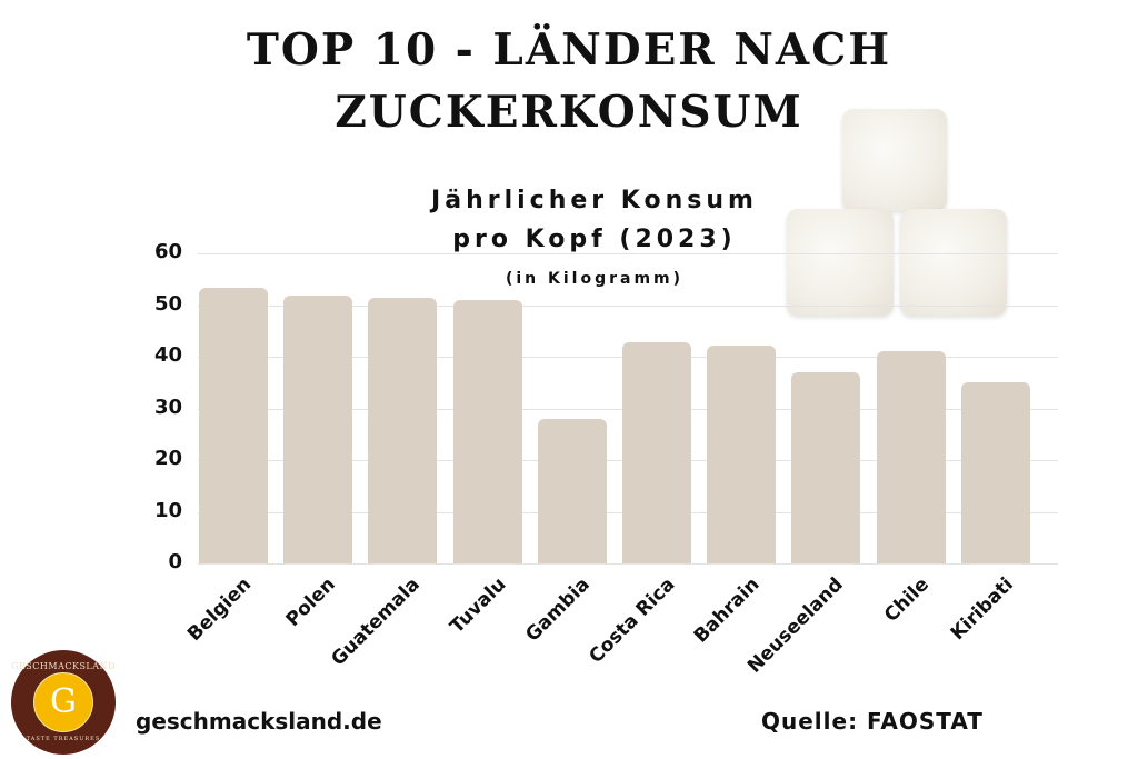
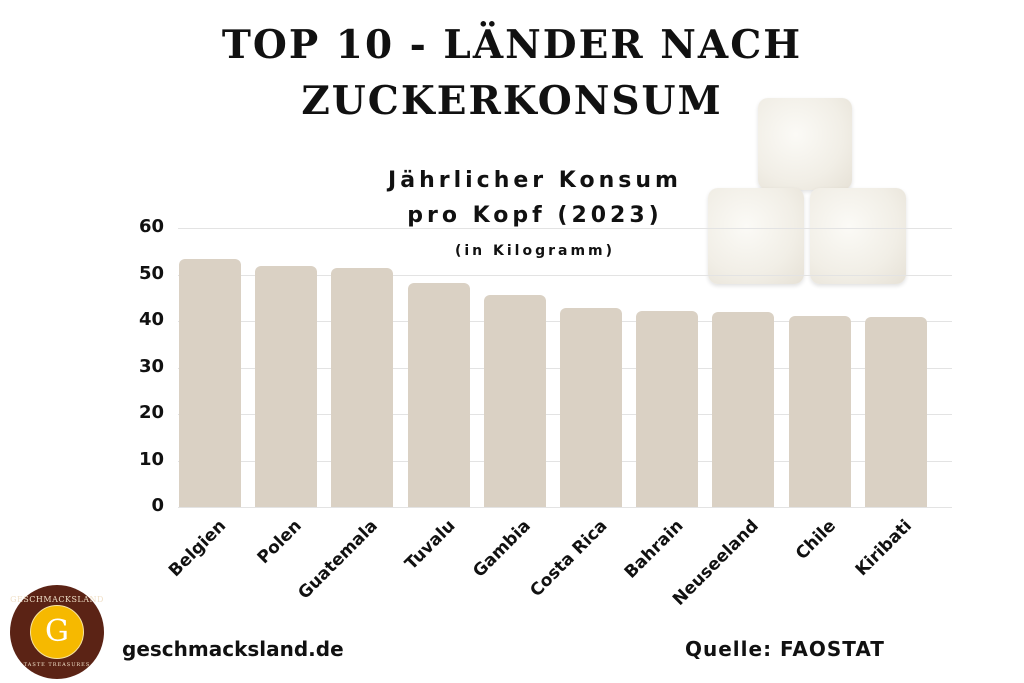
Tuvalu: 51 -> 48
Gambia: 28 -> 46
Neuseeland: 37 -> 42
Kiribati: 35 -> 41
